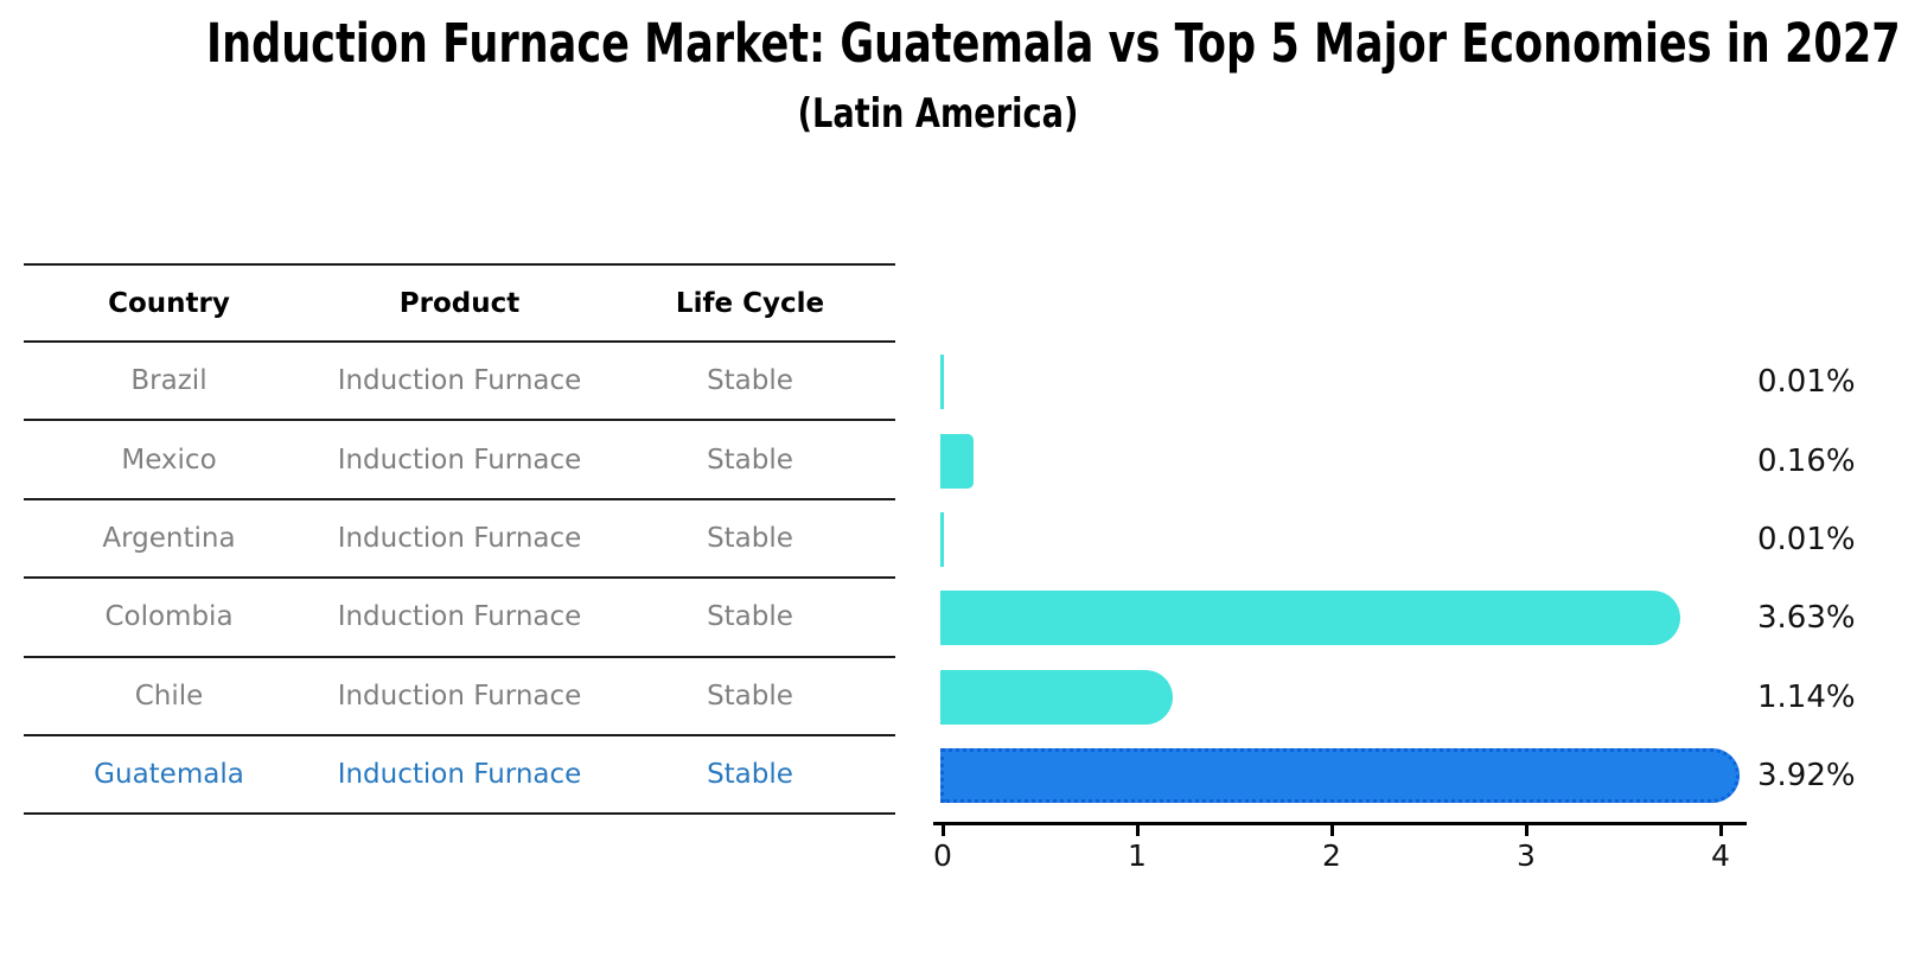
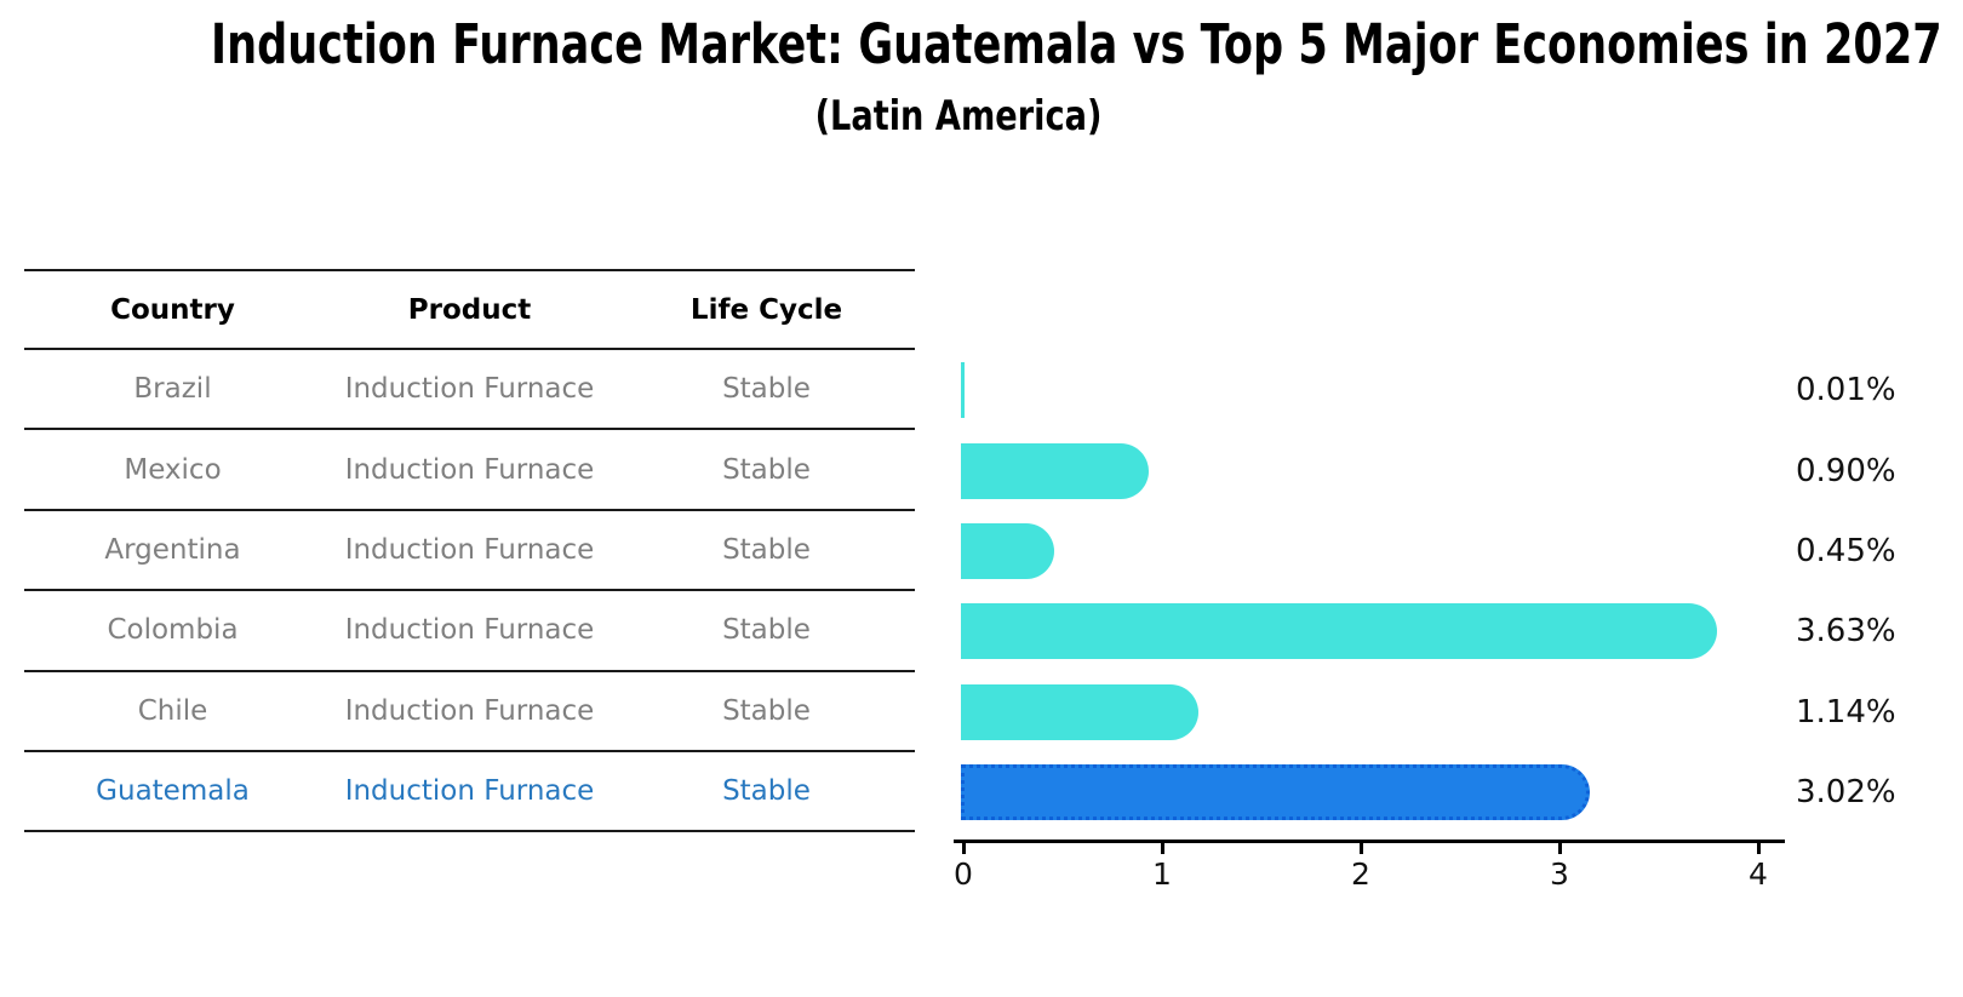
Mexico: 0.16% -> 0.90%
Argentina: 0.01% -> 0.45%
Guatemala: 3.92% -> 3.02%
